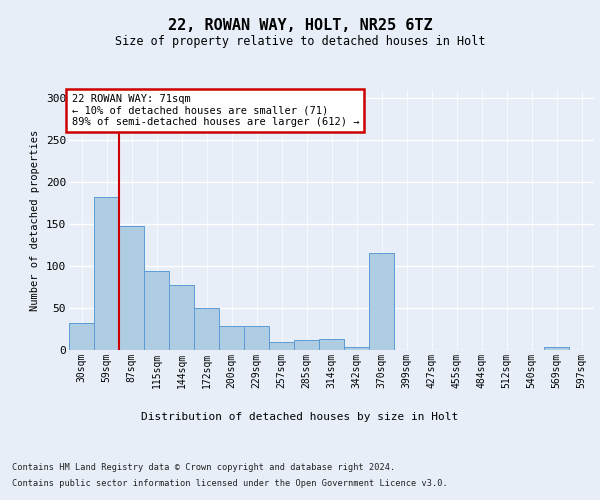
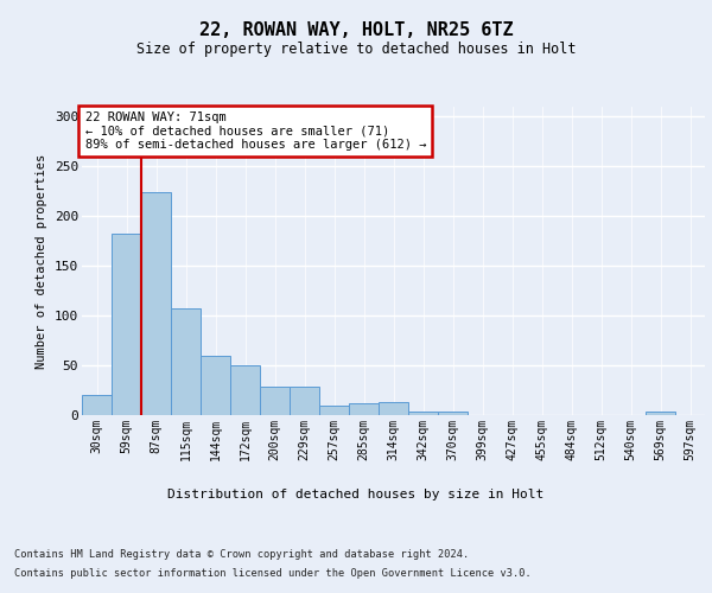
30sqm: 32 -> 20
87sqm: 148 -> 224
115sqm: 94 -> 107
144sqm: 78 -> 60
370sqm: 116 -> 3
